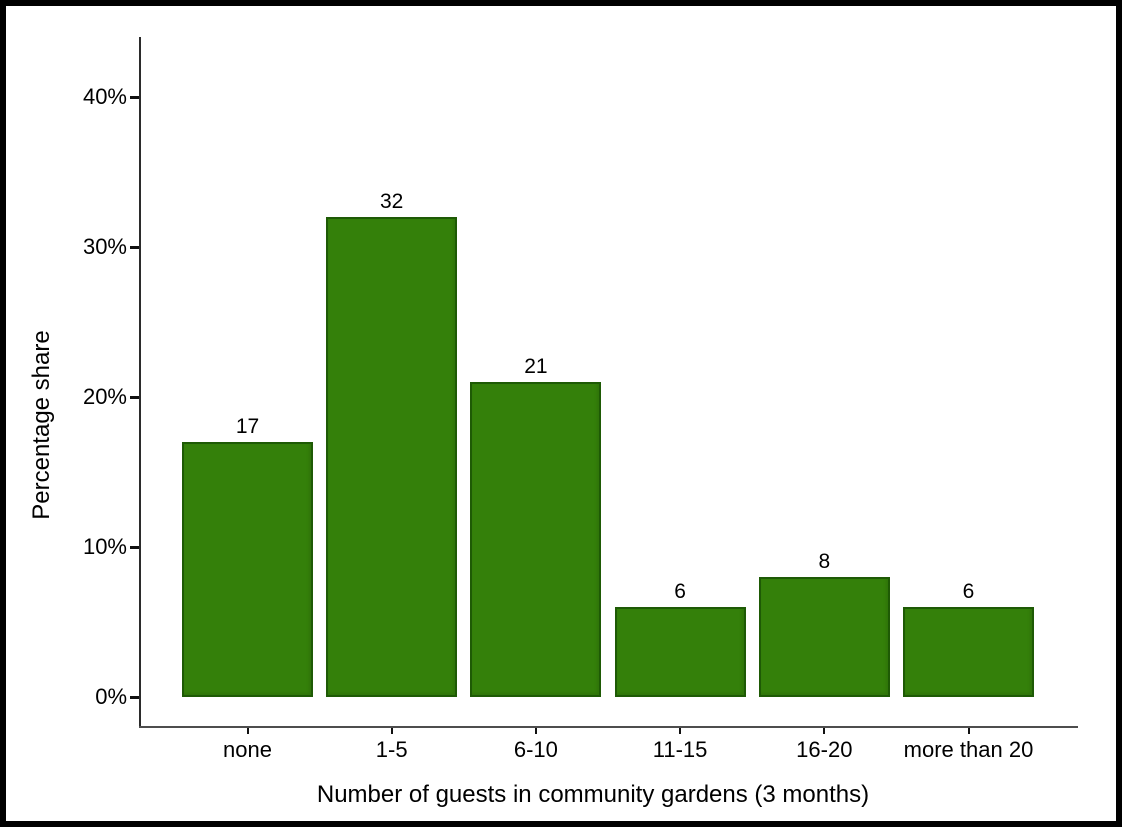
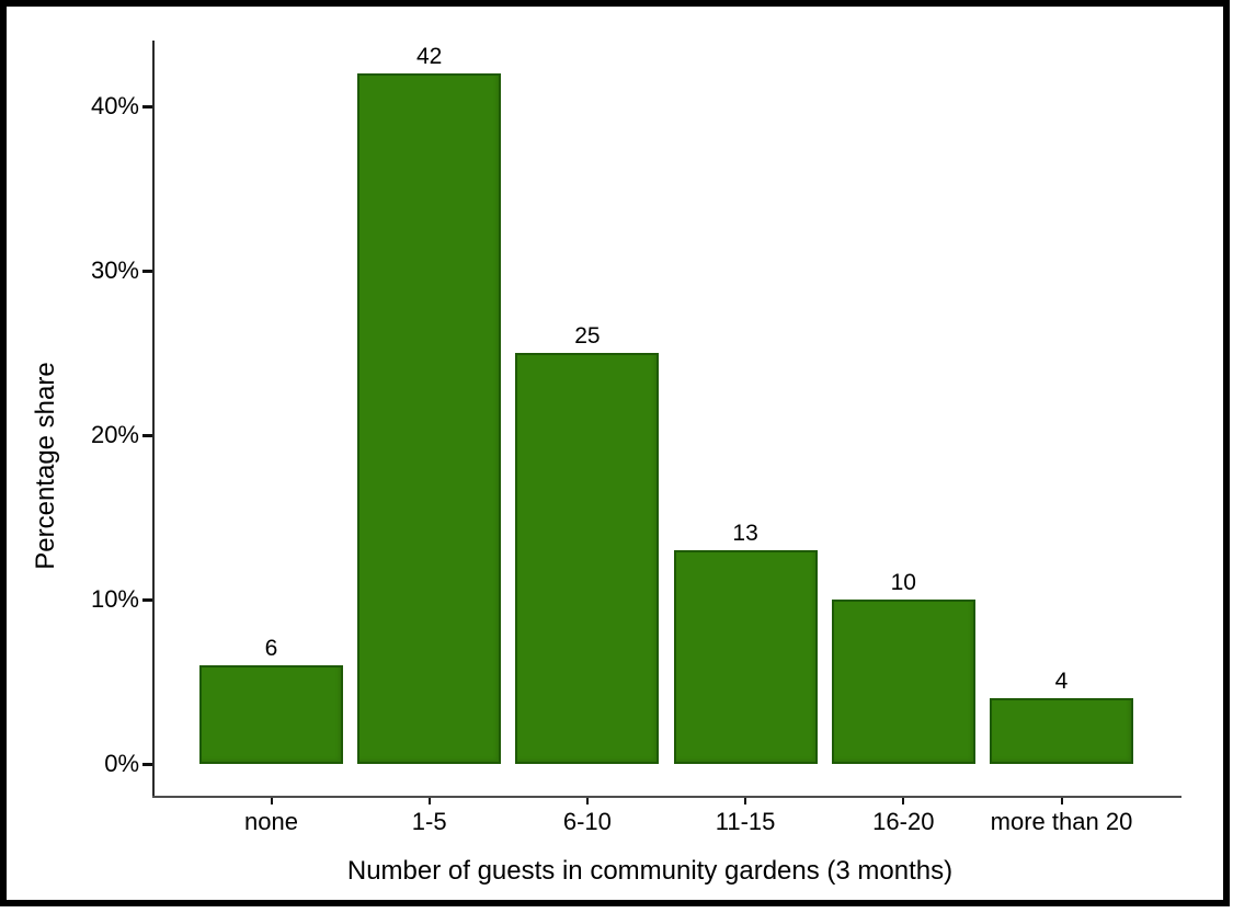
none: 17 -> 6
1-5: 32 -> 42
6-10: 21 -> 25
11-15: 6 -> 13
16-20: 8 -> 10
more than 20: 6 -> 4
